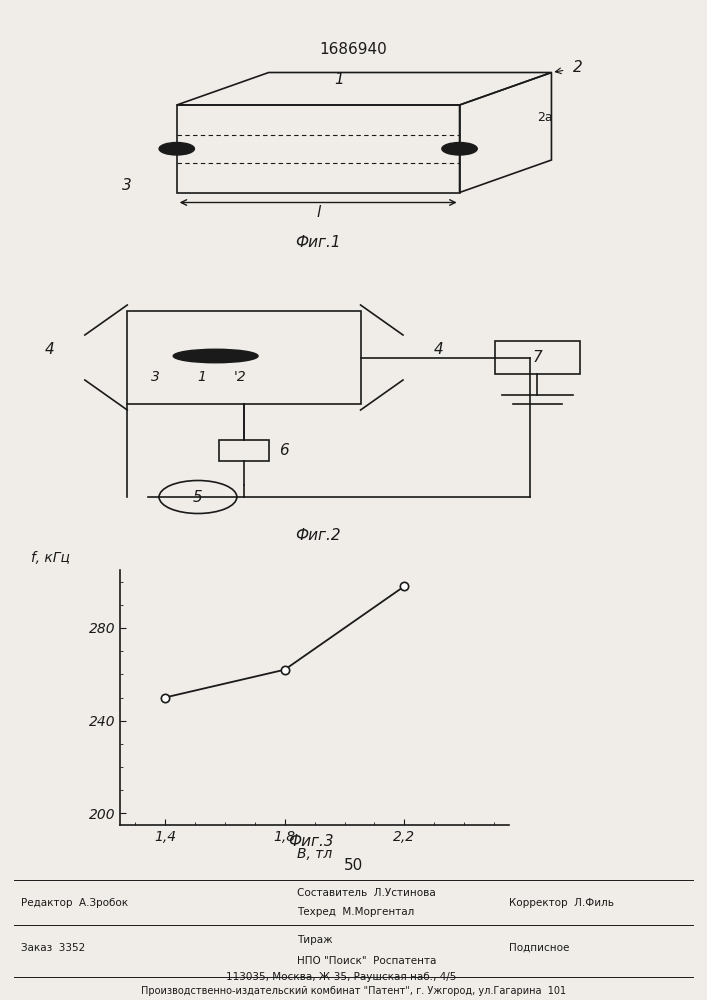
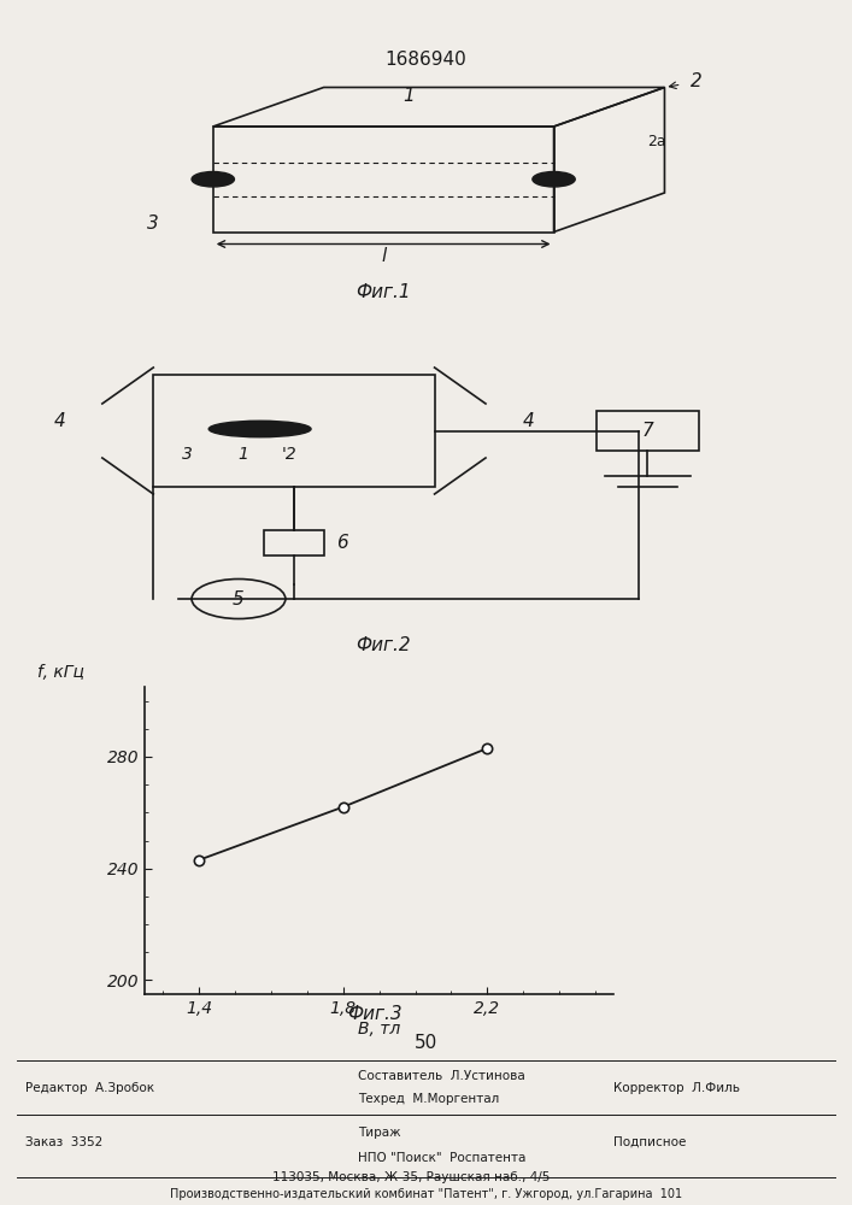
1,4: 250 -> 243
2,2: 298 -> 283
